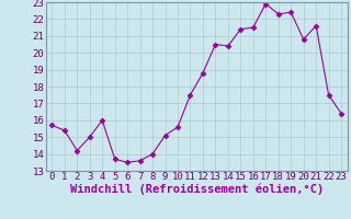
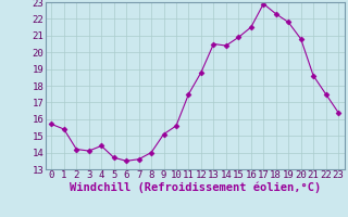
3: 15.0 -> 14.1
4: 16.0 -> 14.4
15: 21.4 -> 20.9
19: 22.4 -> 21.8
21: 21.6 -> 18.6
